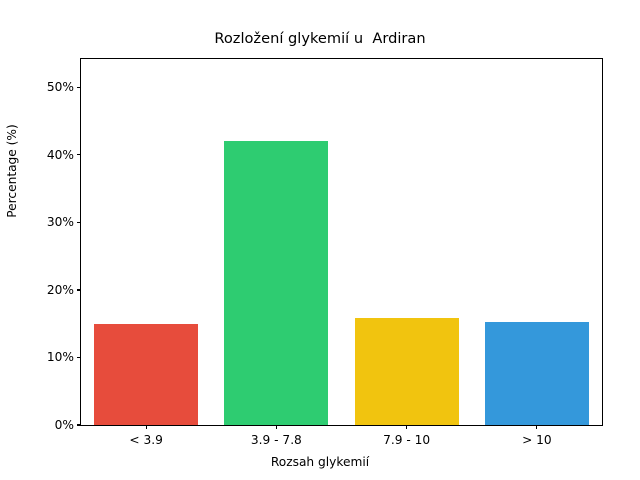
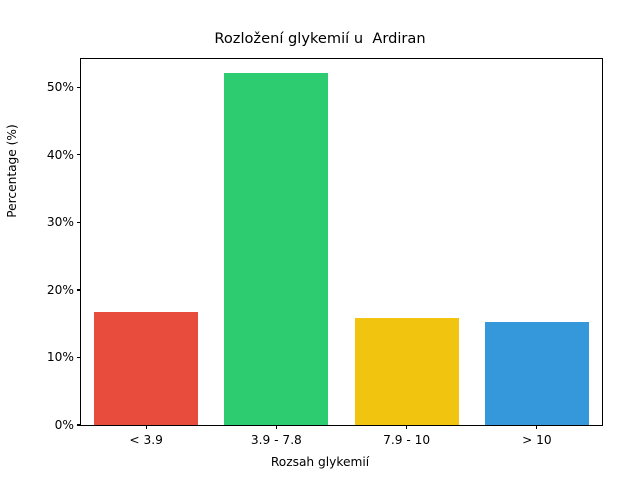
< 3.9: 15% -> 17%
3.9 - 7.8: 42% -> 52%
